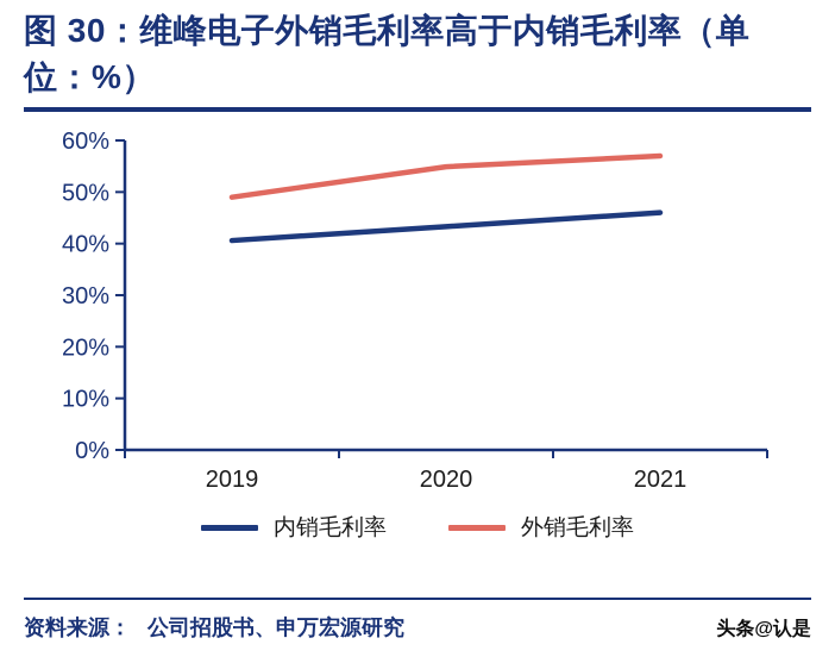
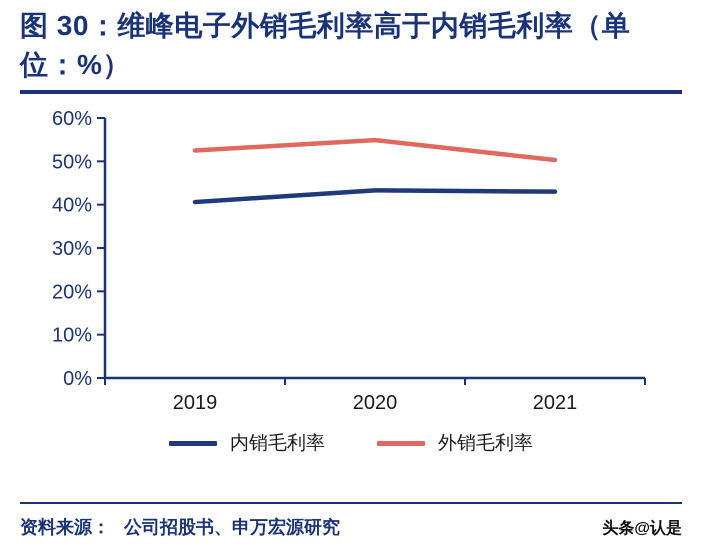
外销毛利率/2019: 49% -> 52%
内销毛利率/2021: 46% -> 43%
外销毛利率/2021: 57% -> 50%
